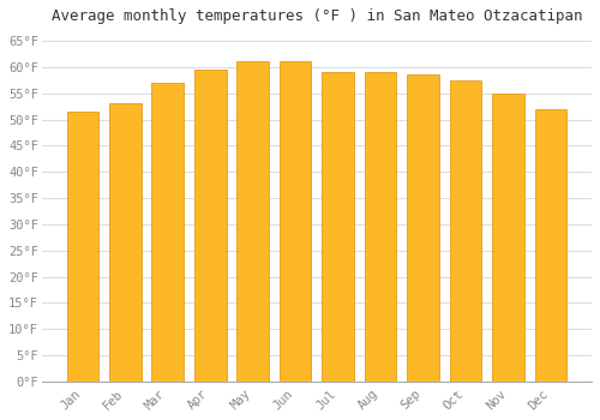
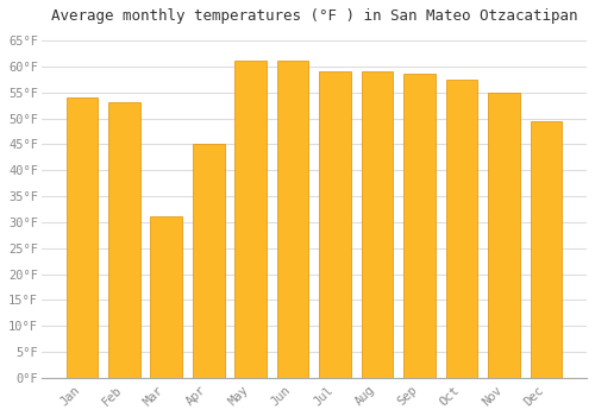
Jan: 51.5°F -> 54.0°F
Mar: 57.0°F -> 31.0°F
Apr: 59.5°F -> 45.0°F
Dec: 52.0°F -> 49.5°F
